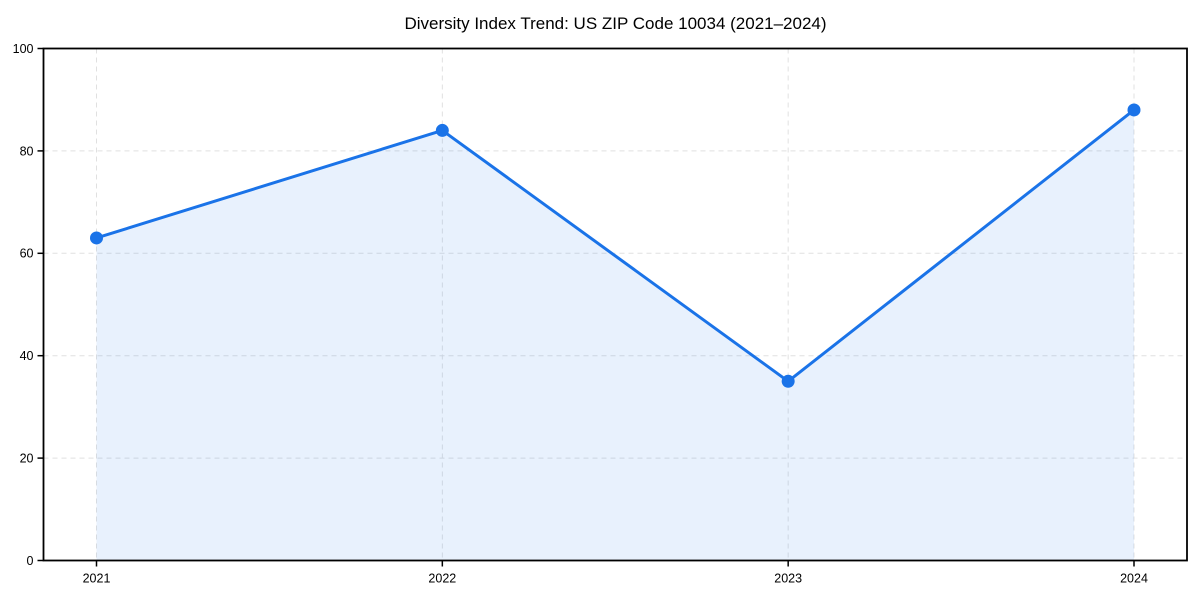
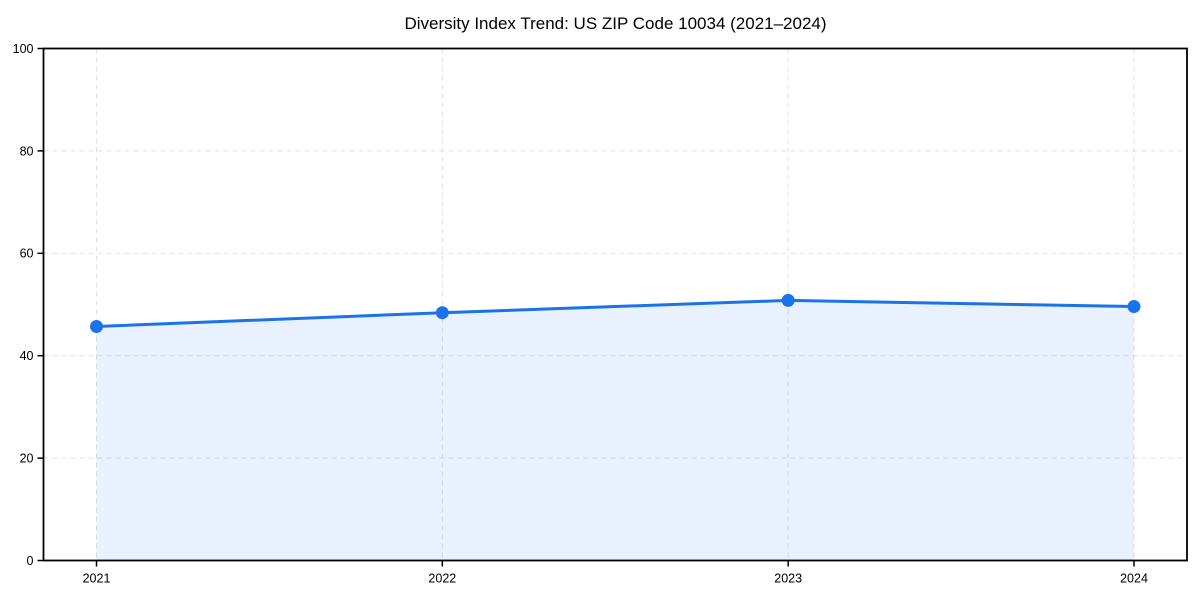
2021: 63 -> 46
2022: 84 -> 48
2023: 35 -> 51
2024: 88 -> 50
